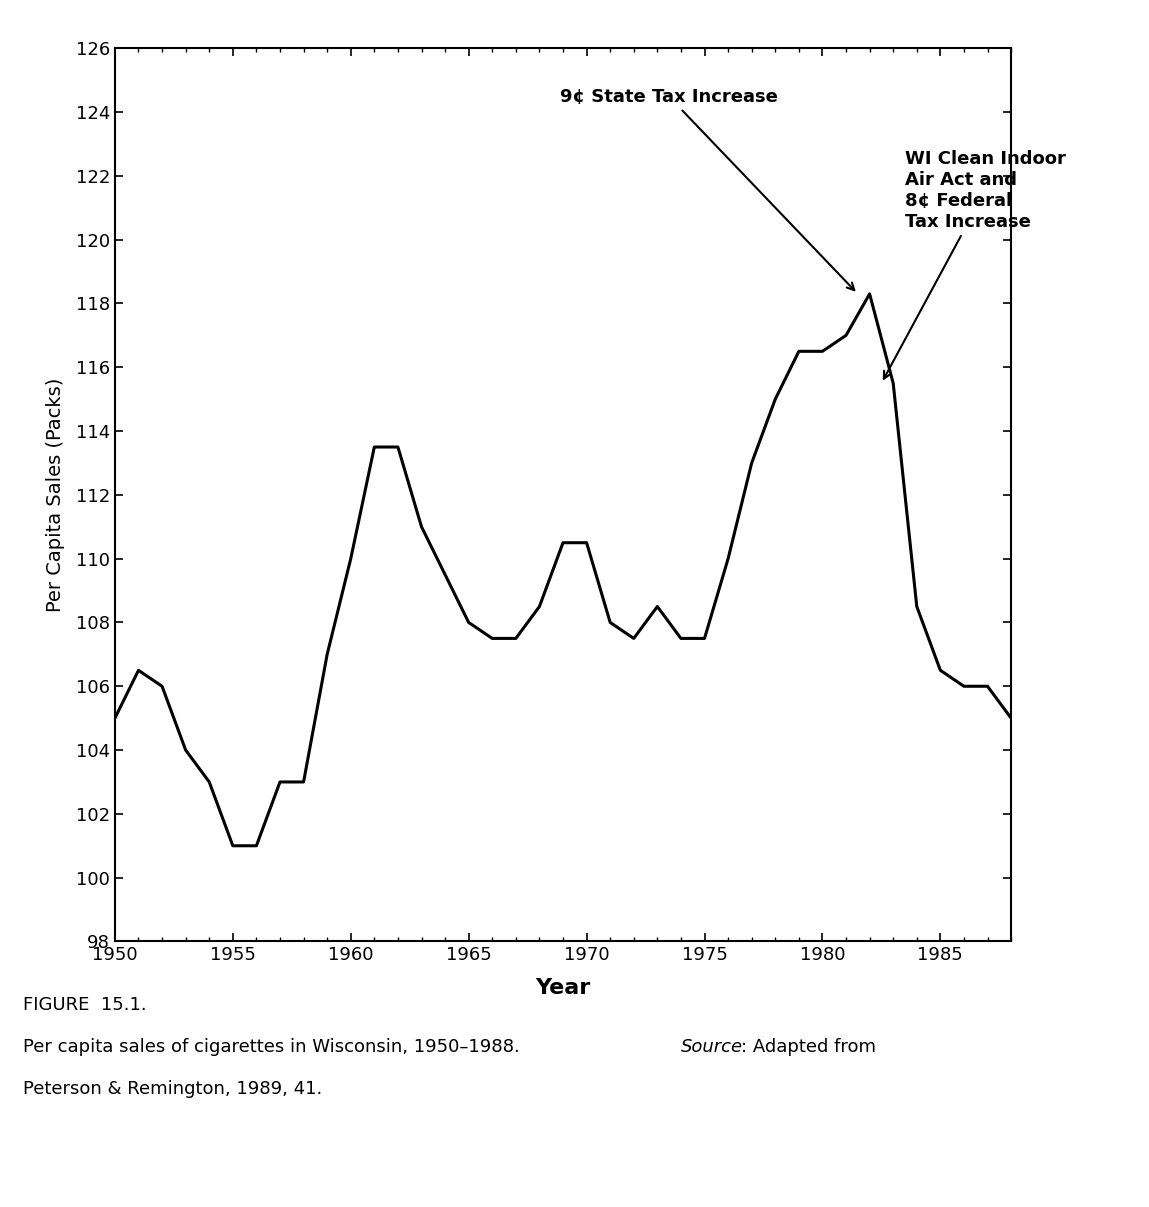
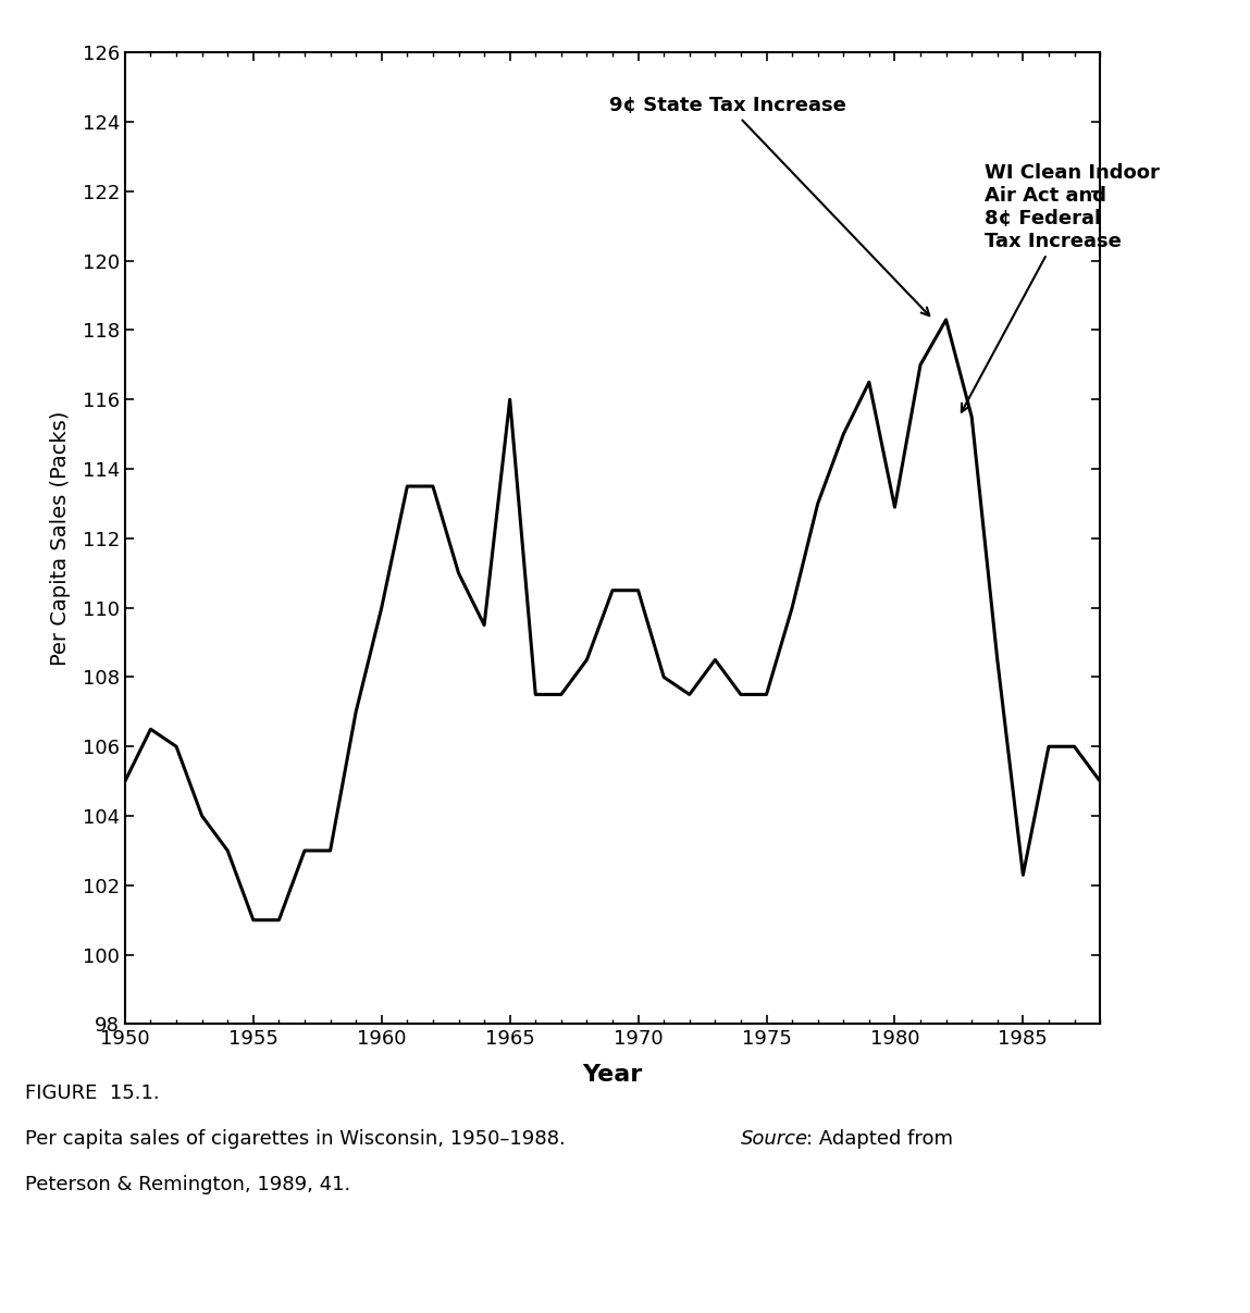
1965: 108.0 -> 116.0
1980: 116.5 -> 112.9
1985: 106.5 -> 102.3
